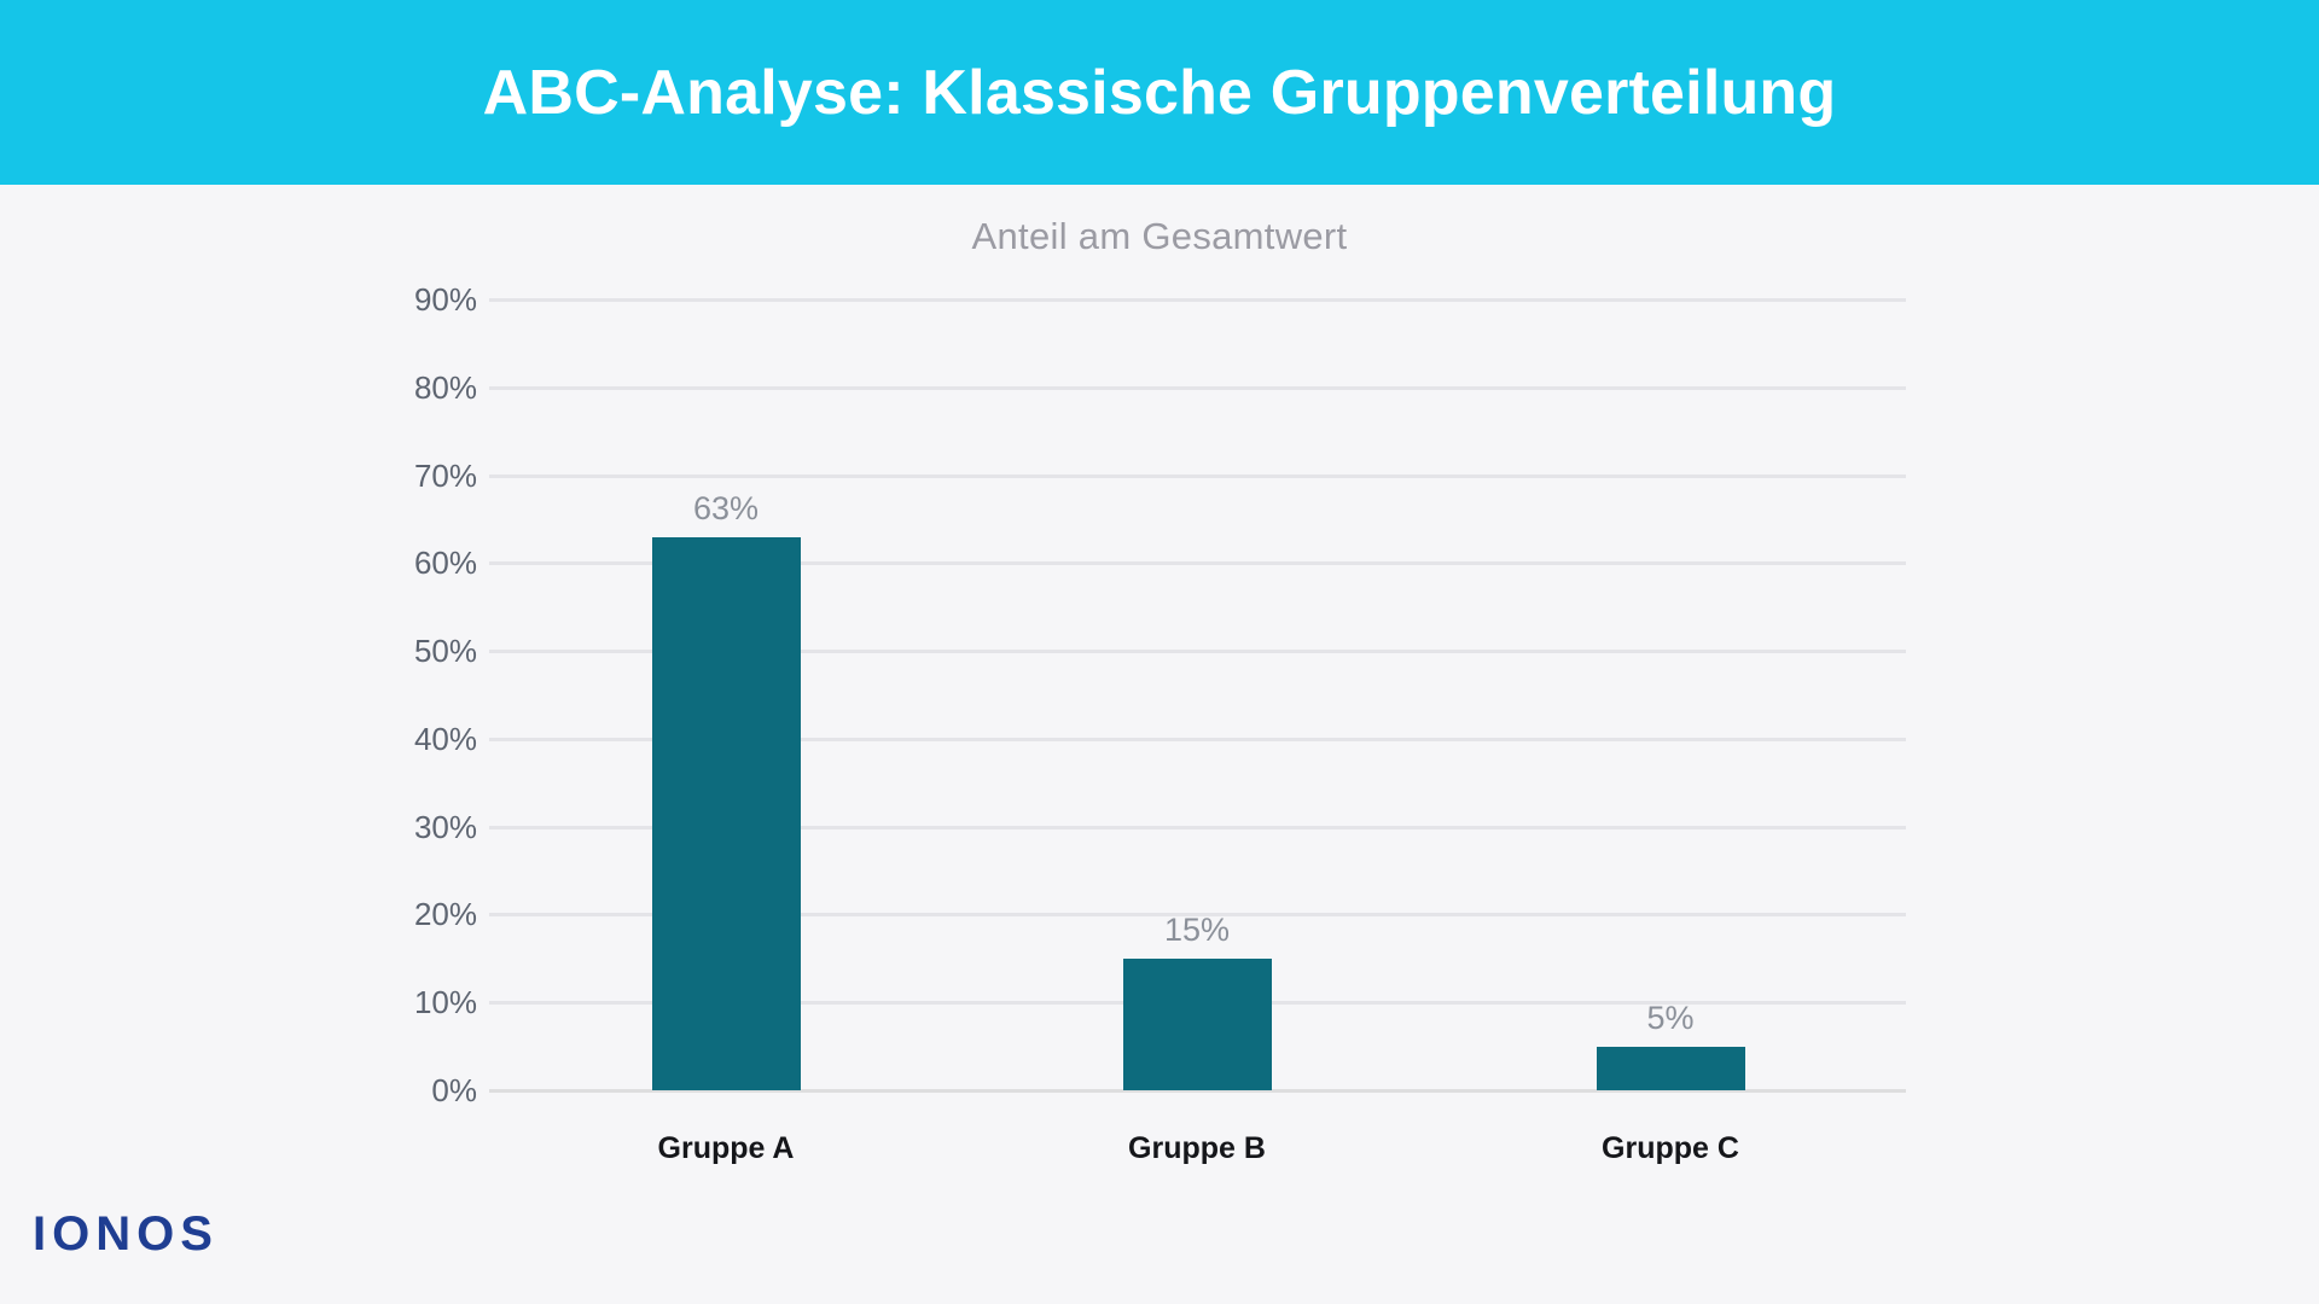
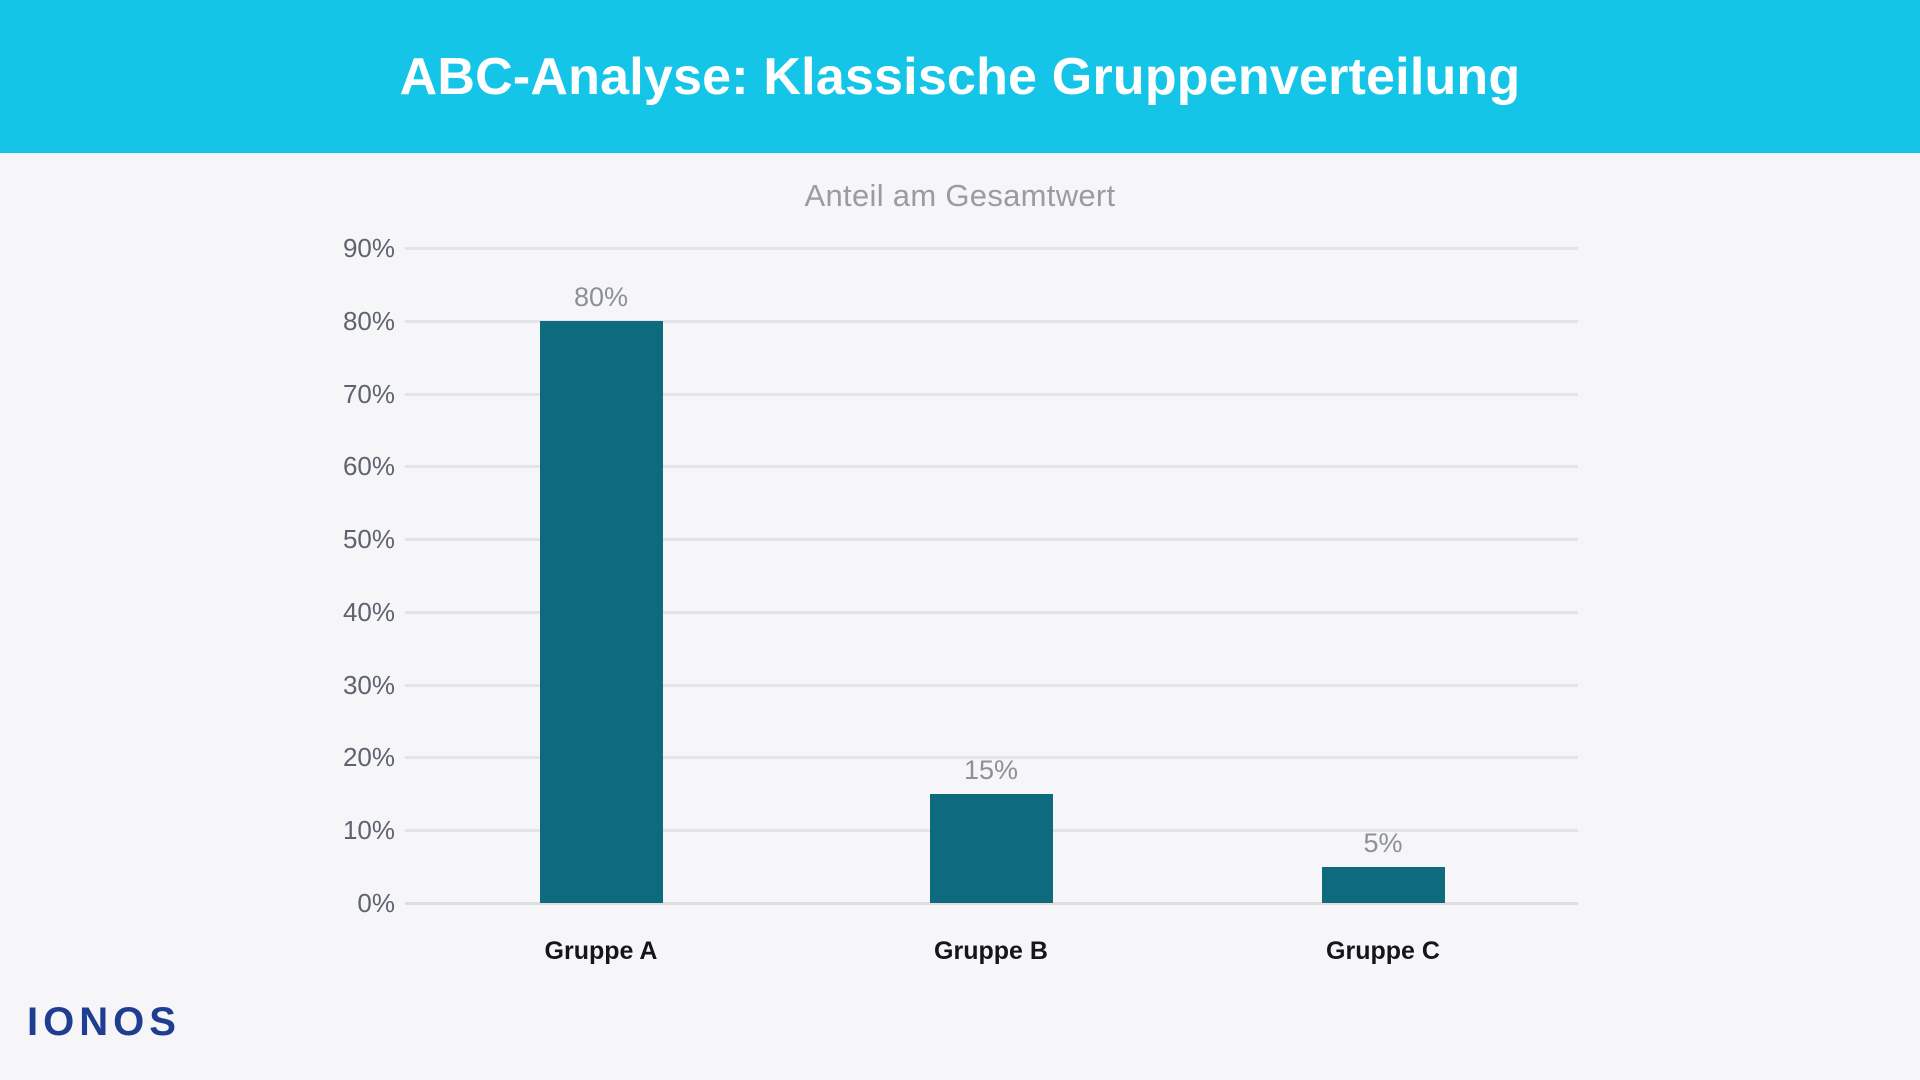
Gruppe A: 63% -> 80%
